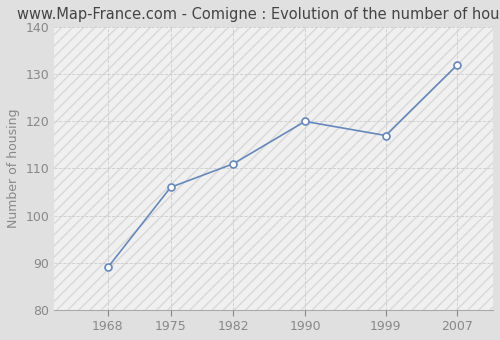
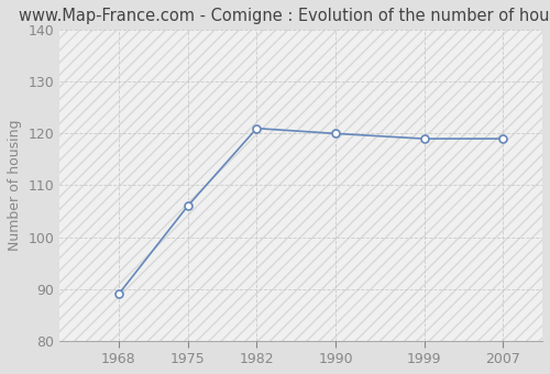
1982: 111 -> 121
1999: 117 -> 119
2007: 132 -> 119
